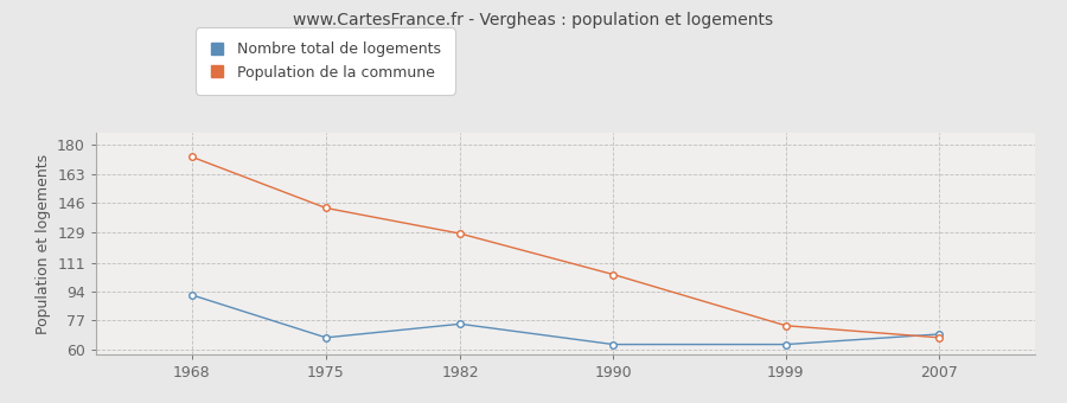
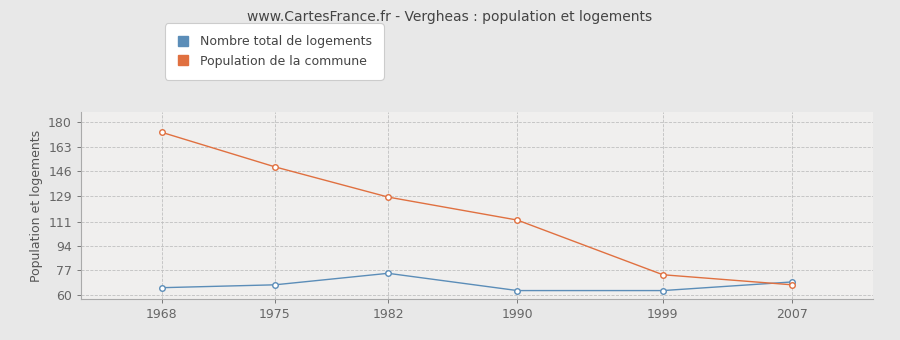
Nombre total de logements/1968: 92 -> 65
Population de la commune/1975: 143 -> 149
Population de la commune/1990: 104 -> 112
